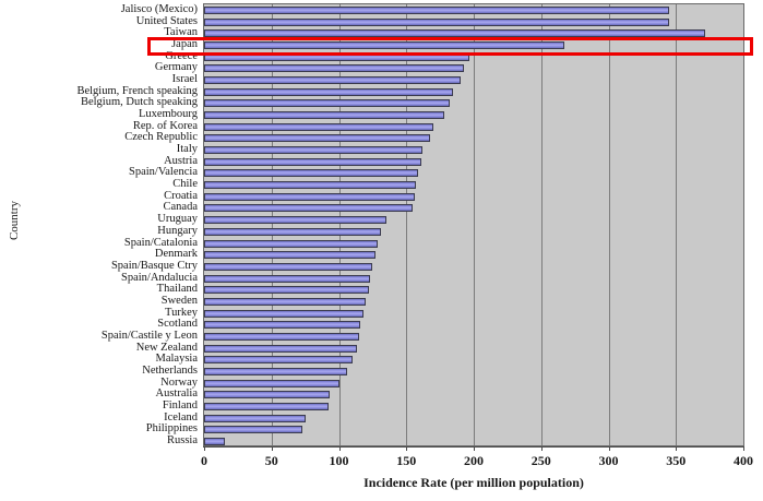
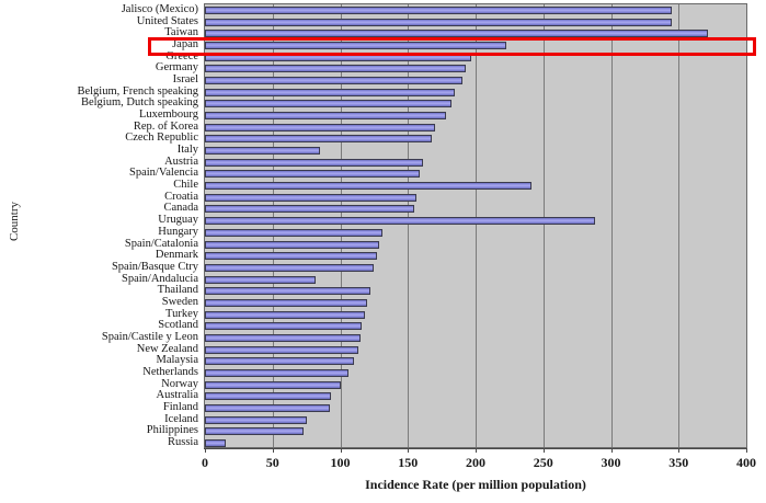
Japan: 267 -> 223
Italy: 162 -> 85
Chile: 157 -> 241
Uruguay: 135 -> 288
Spain/Andalucia: 123 -> 82
